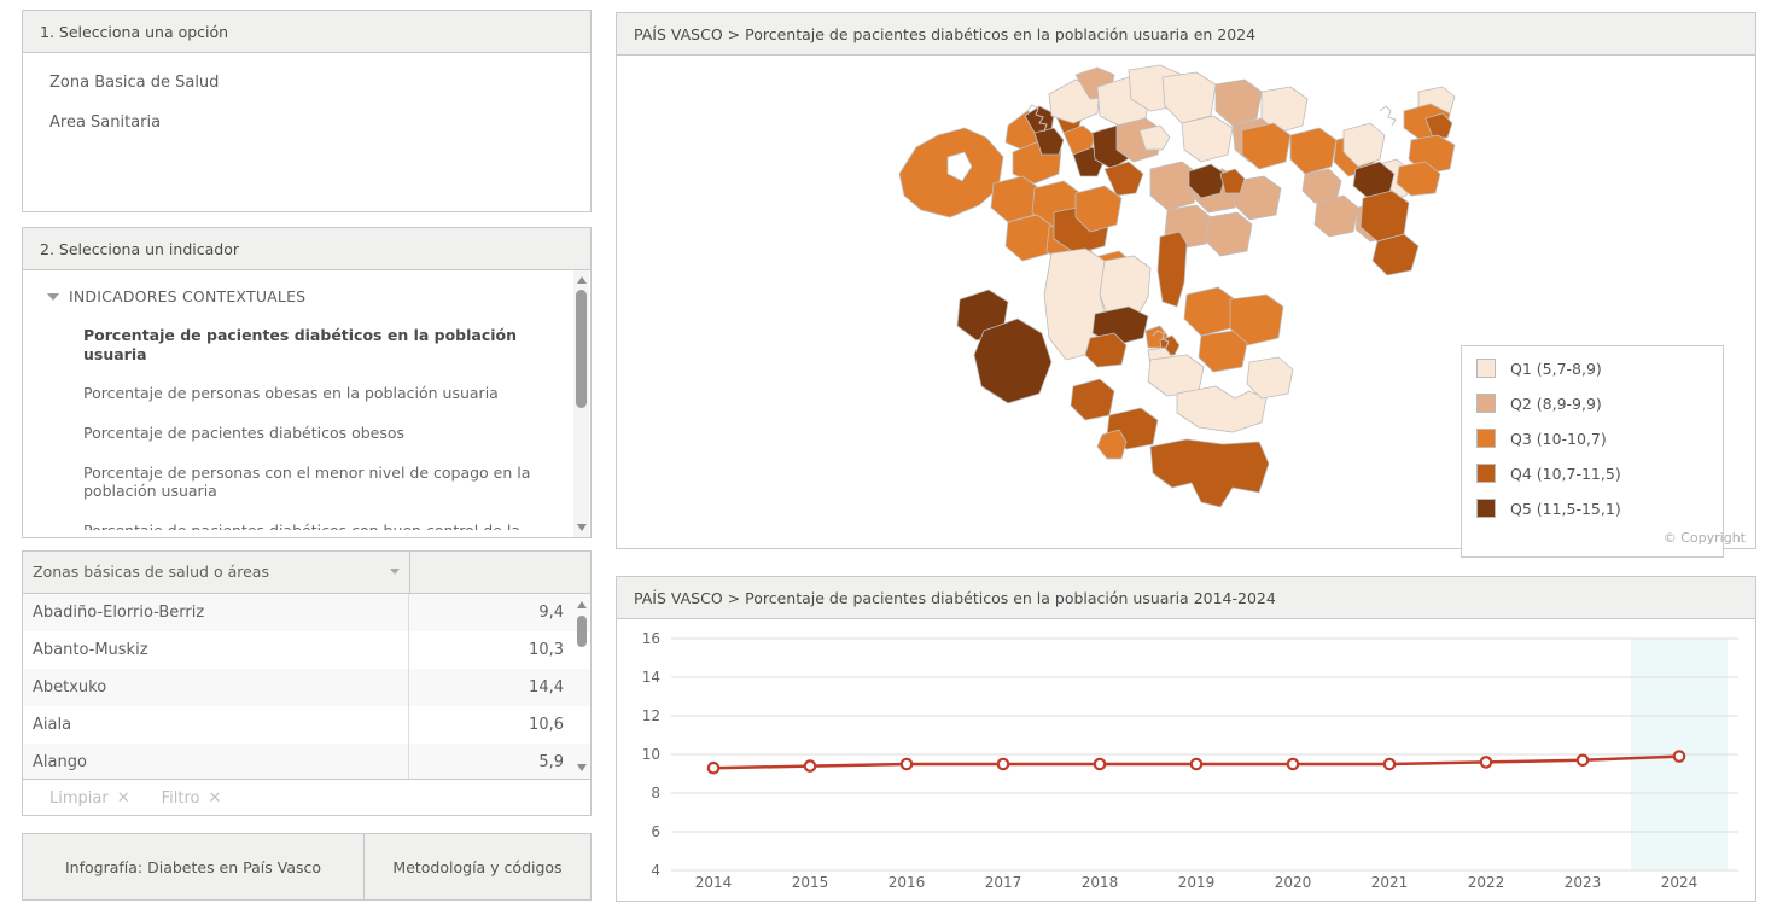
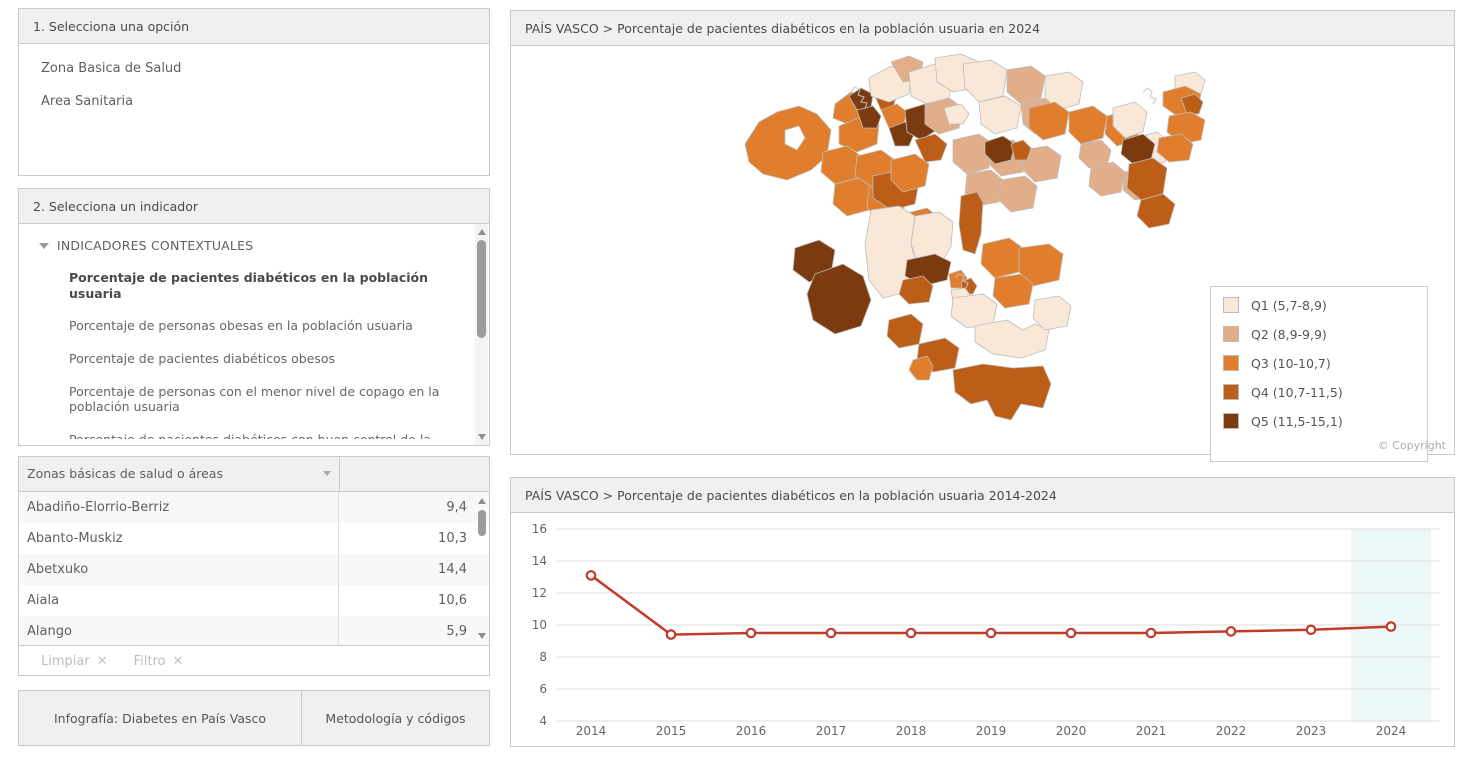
2014: 9.3 -> 13.1
